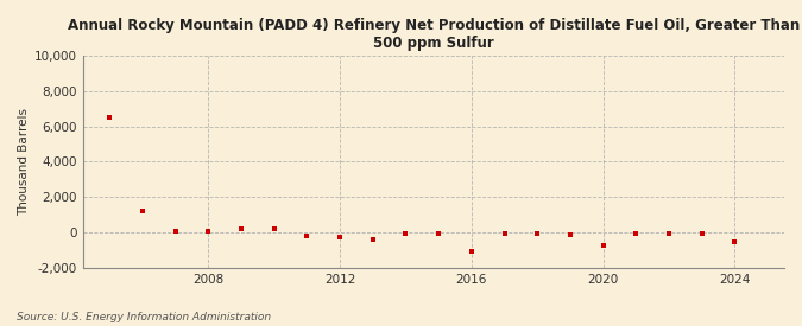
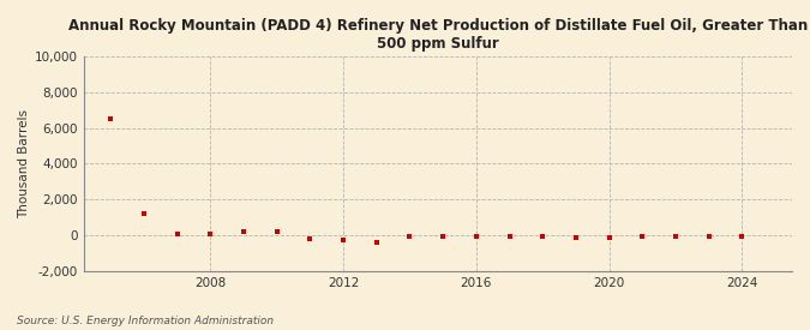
2016: -1,100 -> -100
2020: -700 -> -200
2024: -500 -> -100
